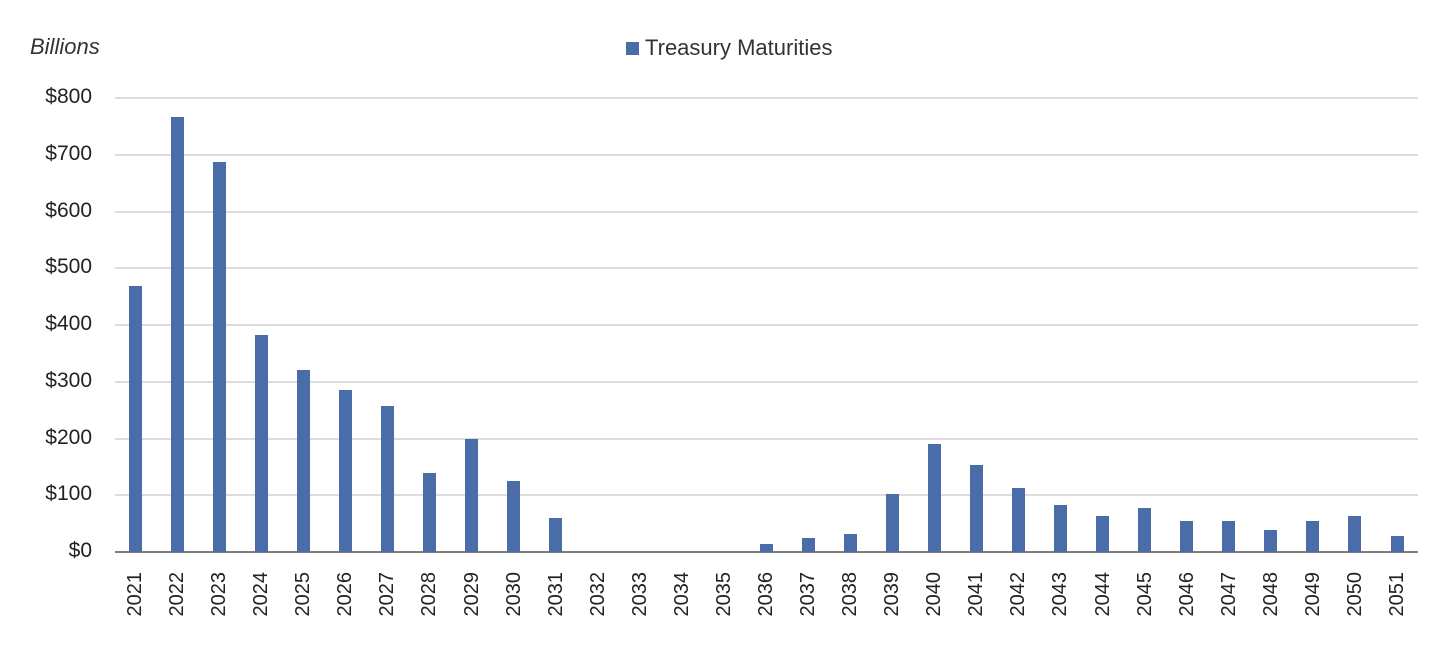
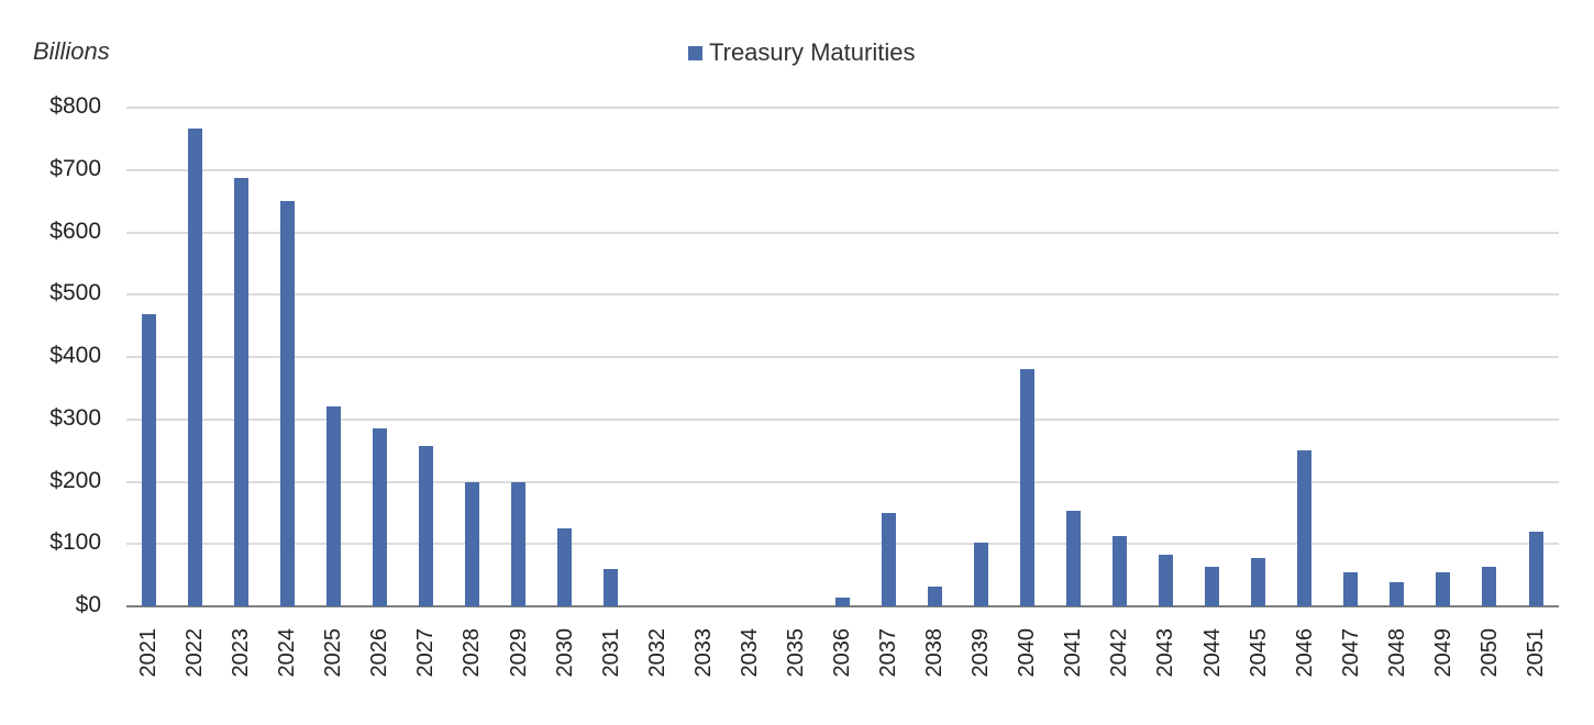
2024: $380 -> $650
2028: $140 -> $200
2037: $20 -> $150
2040: $190 -> $380
2046: $60 -> $250
2051: $30 -> $120
